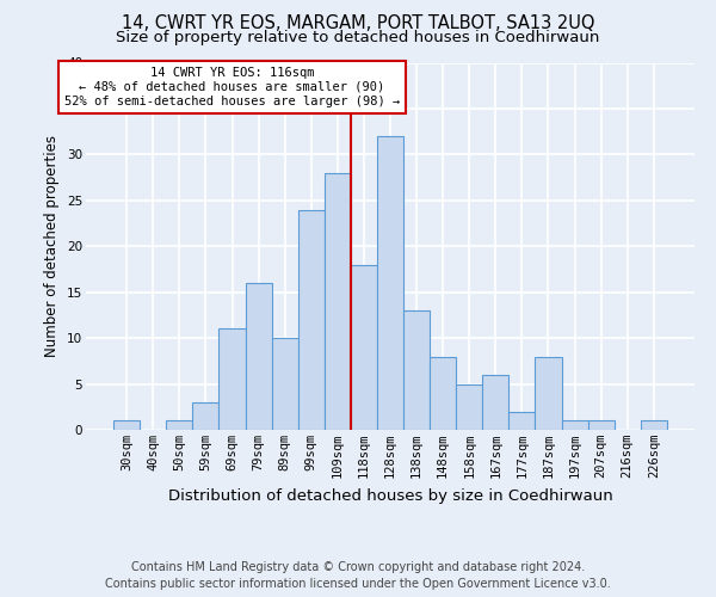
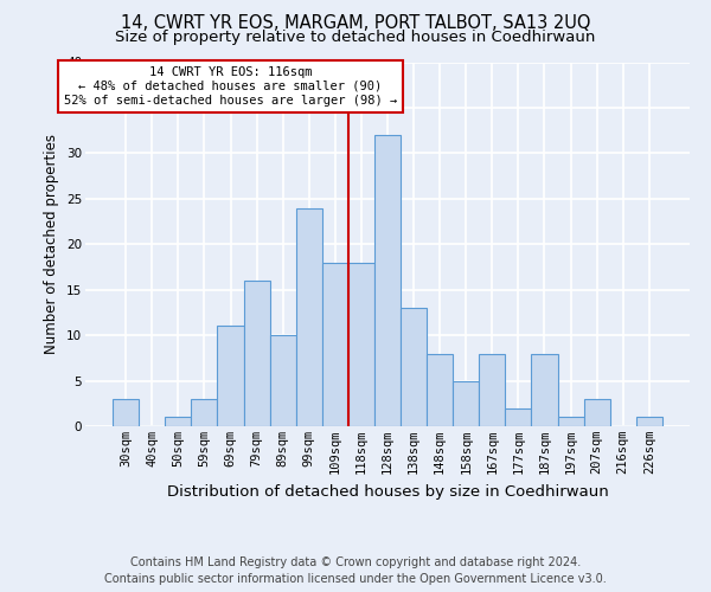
30sqm: 1 -> 3
109sqm: 28 -> 18
167sqm: 6 -> 8
207sqm: 1 -> 3
